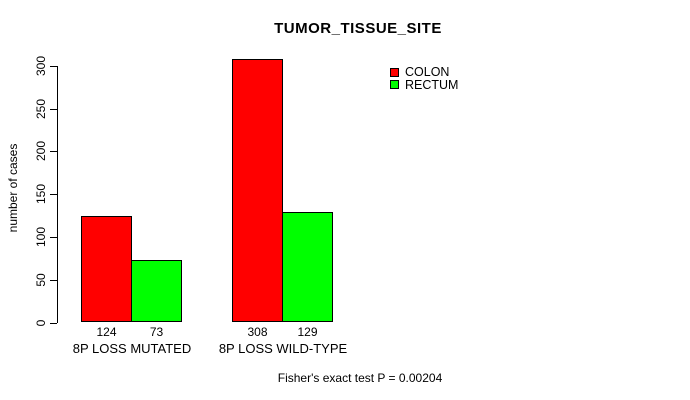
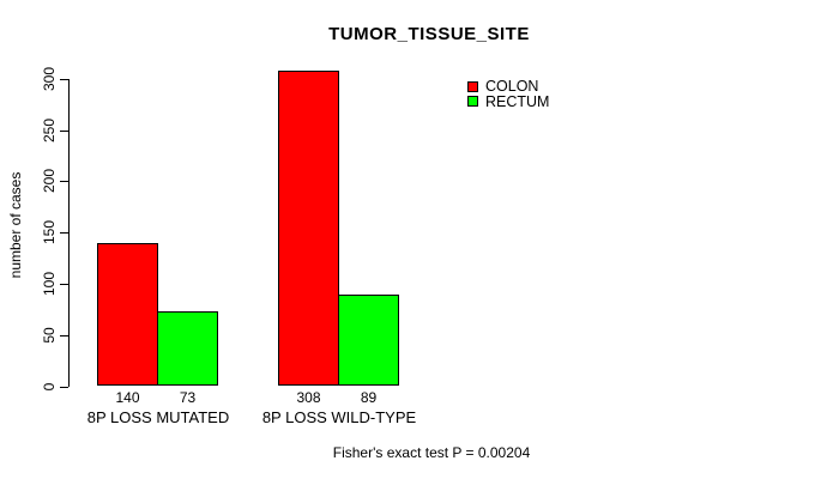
COLON/8P LOSS MUTATED: 124 -> 140
RECTUM/8P LOSS WILD-TYPE: 129 -> 89
